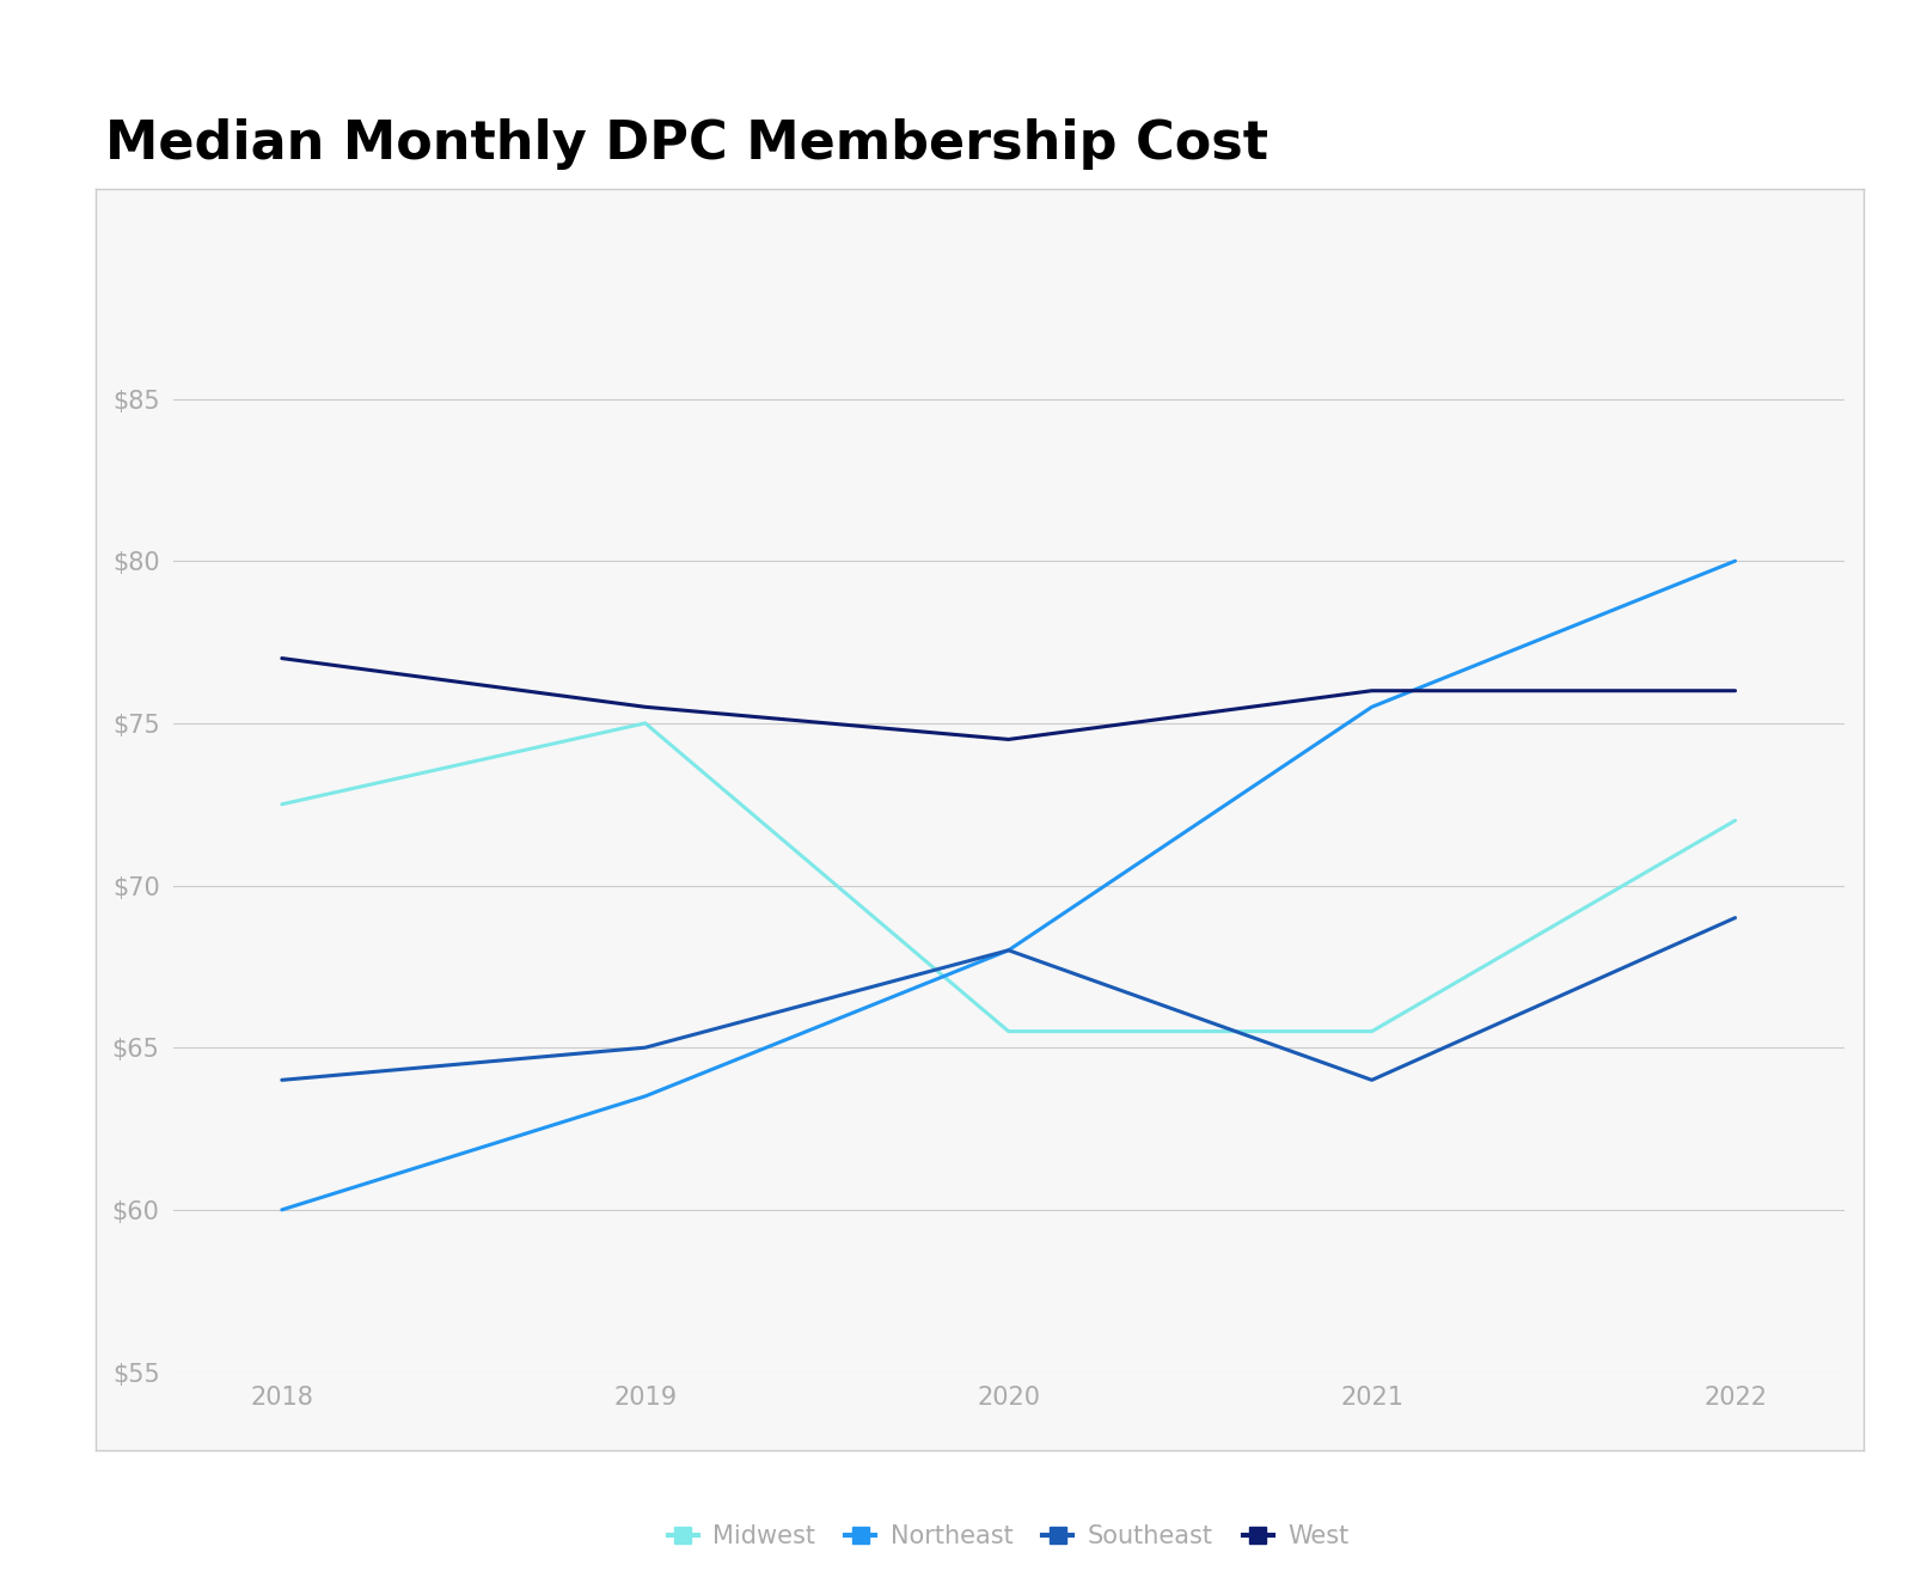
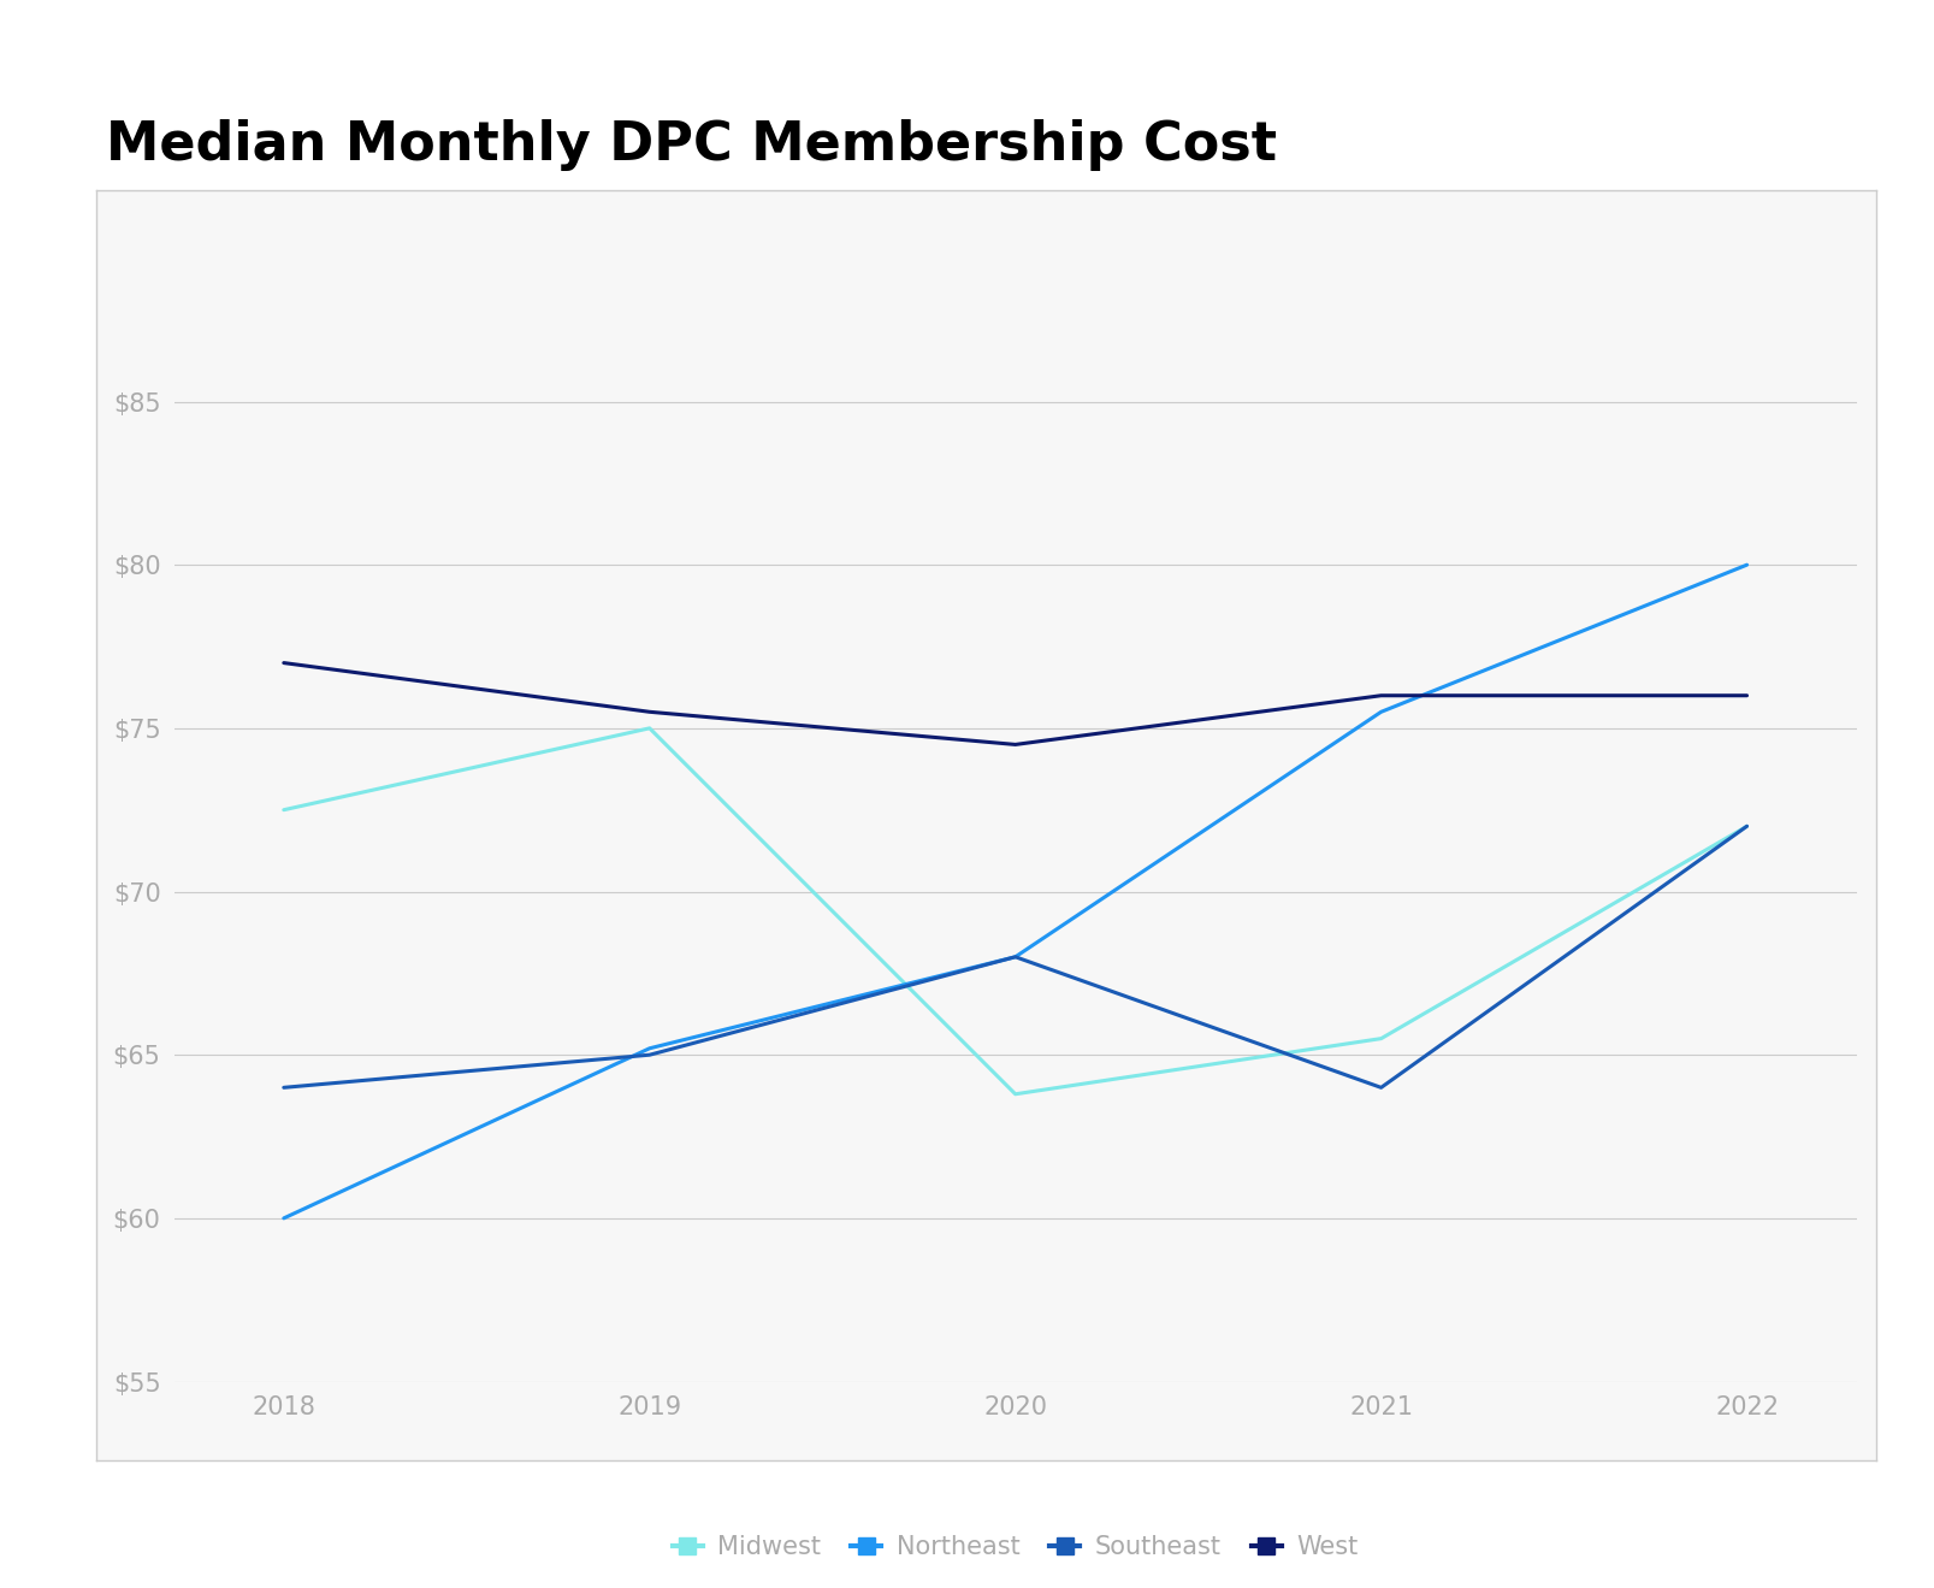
Northeast/2019: $63.5 -> $65.2
Midwest/2020: $65.5 -> $63.8
Southeast/2022: $69 -> $72
